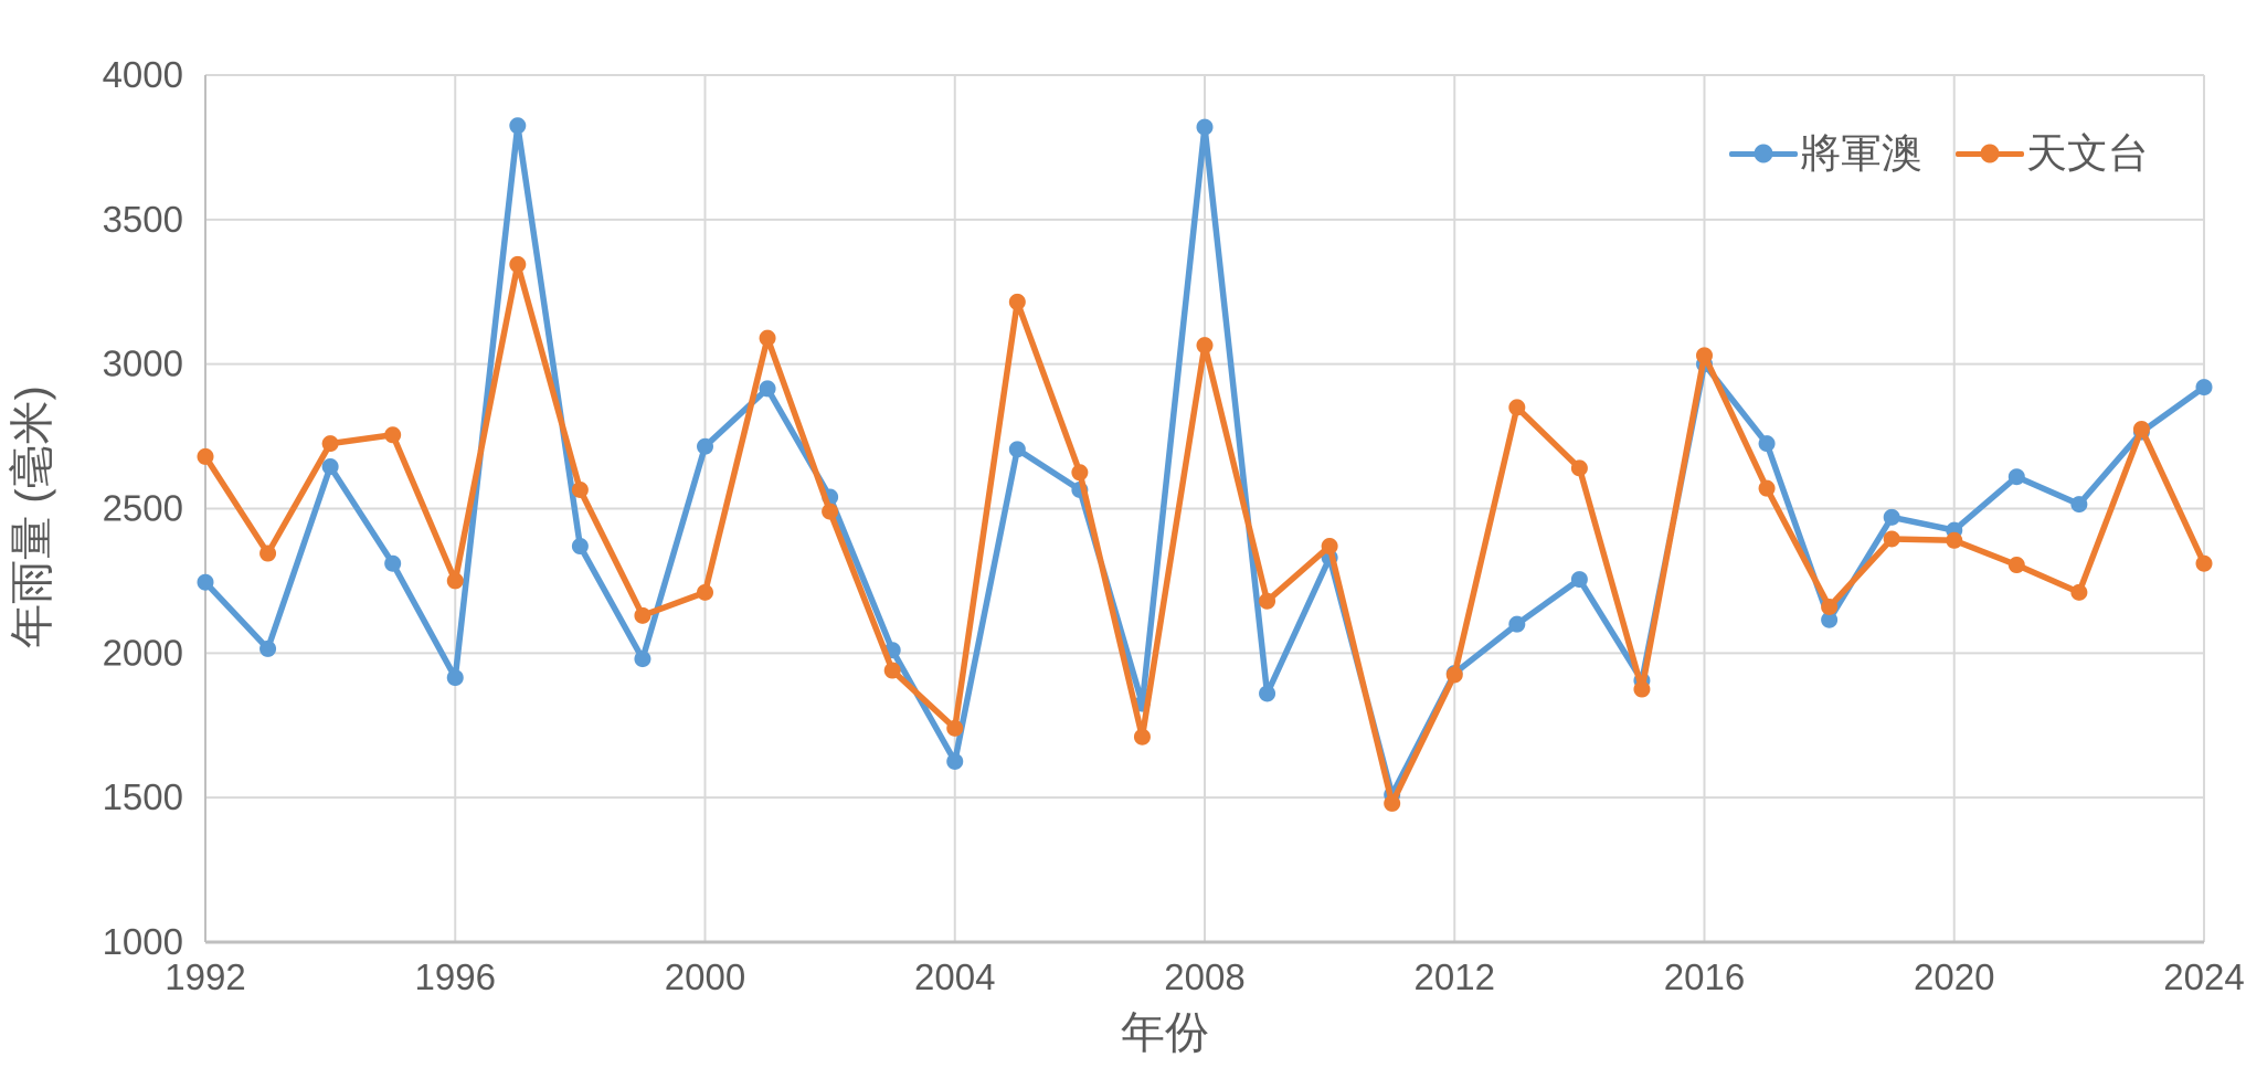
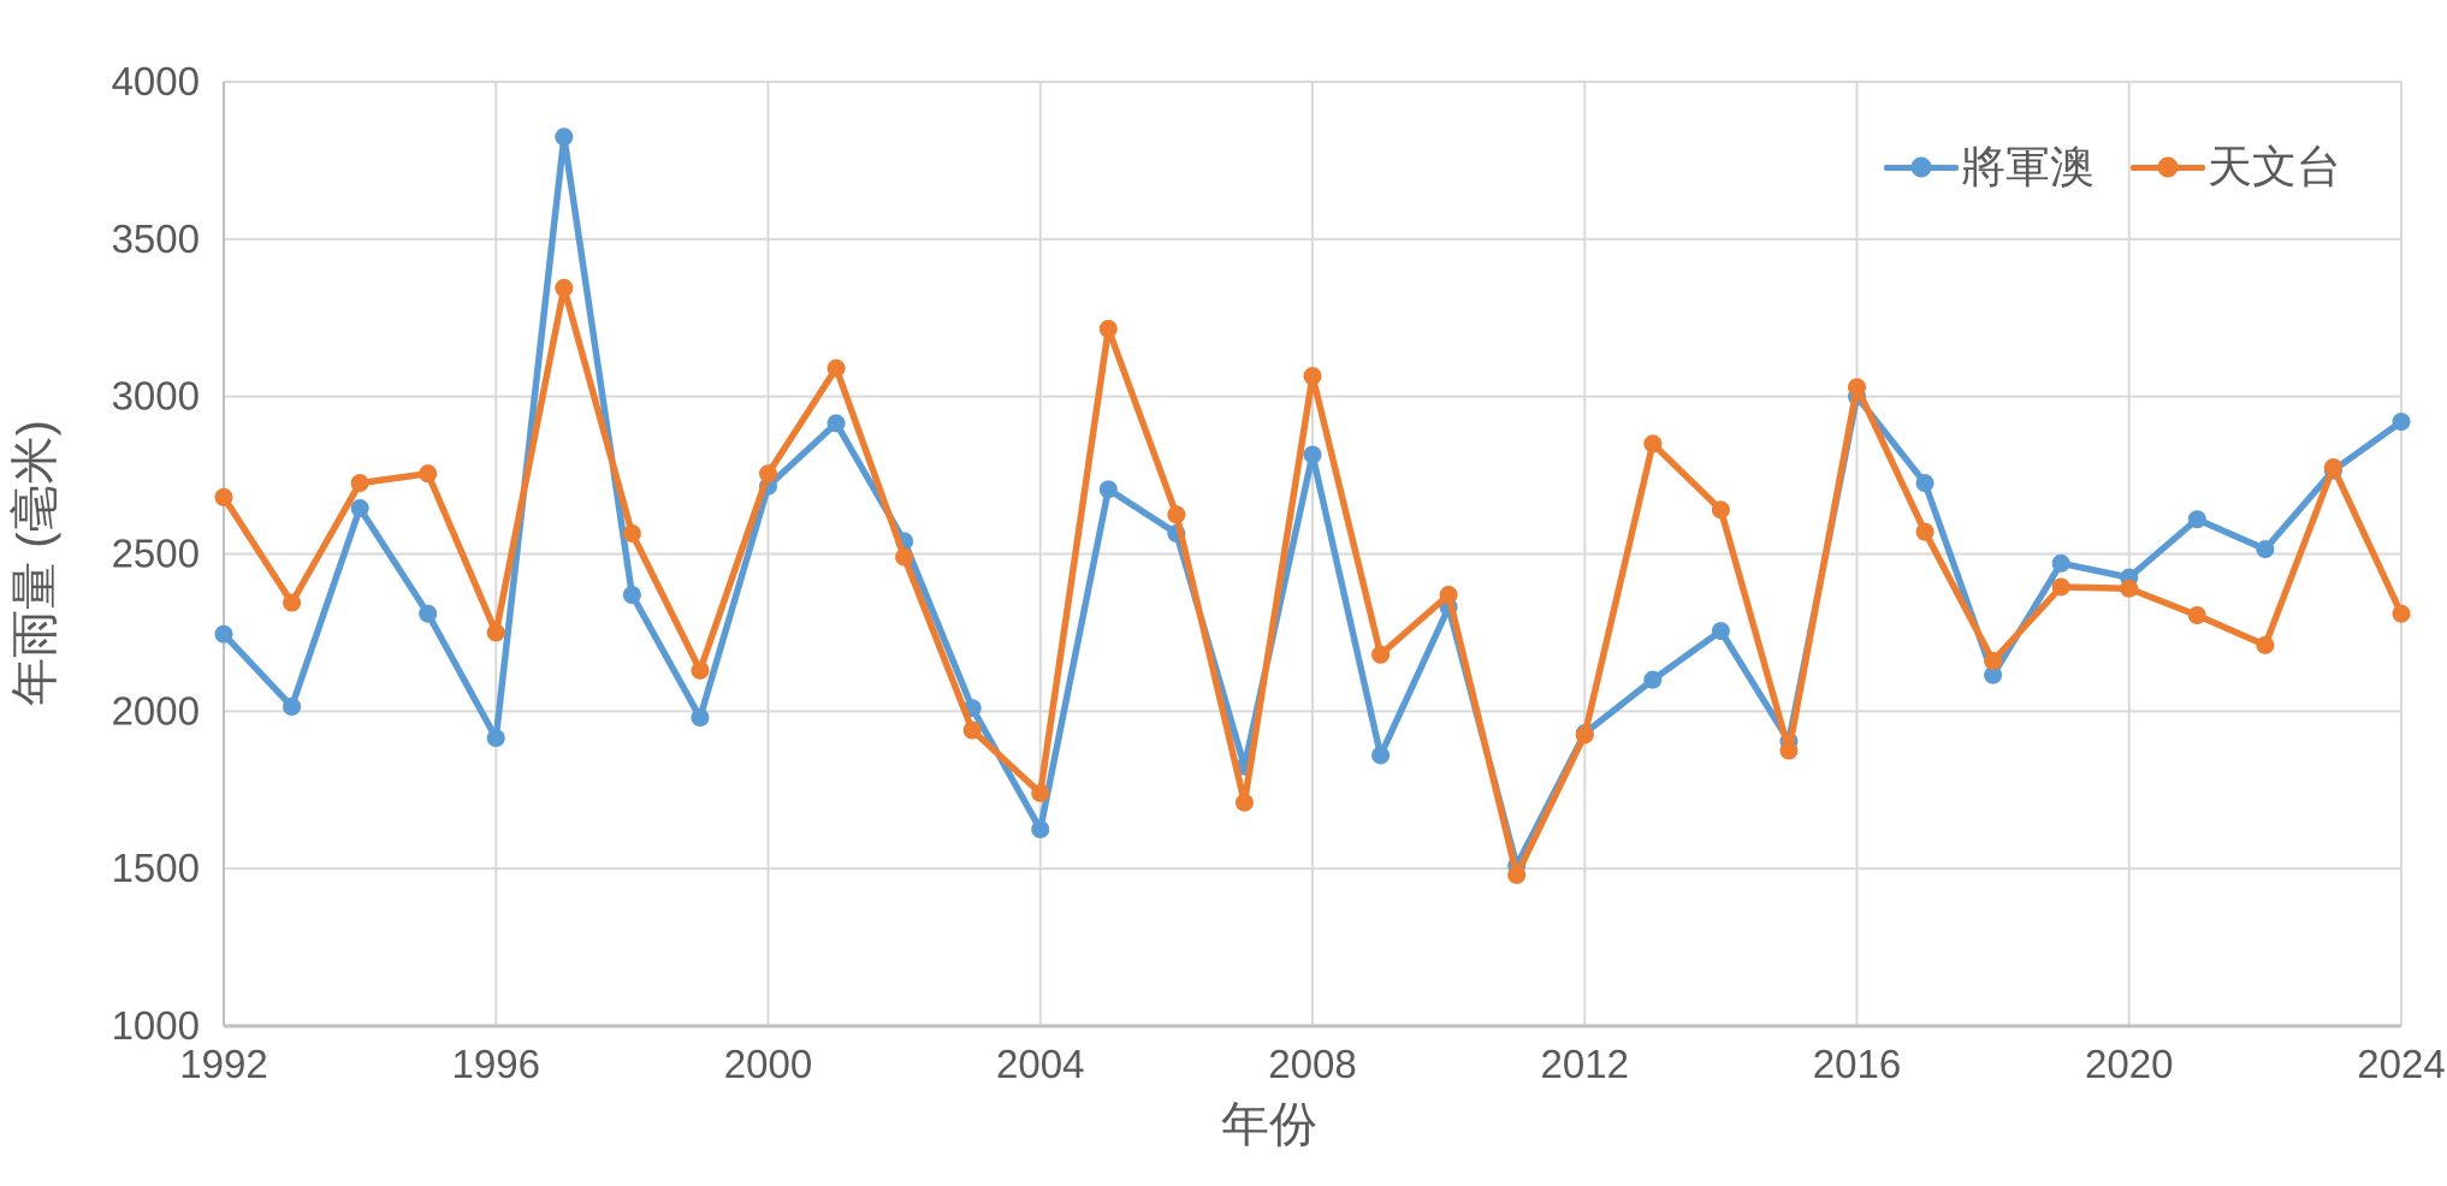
天文台/2000: 2210 -> 2760
將軍澳/2008: 3820 -> 2820
